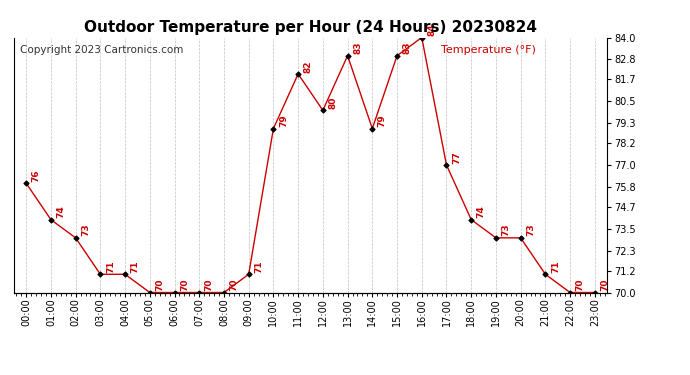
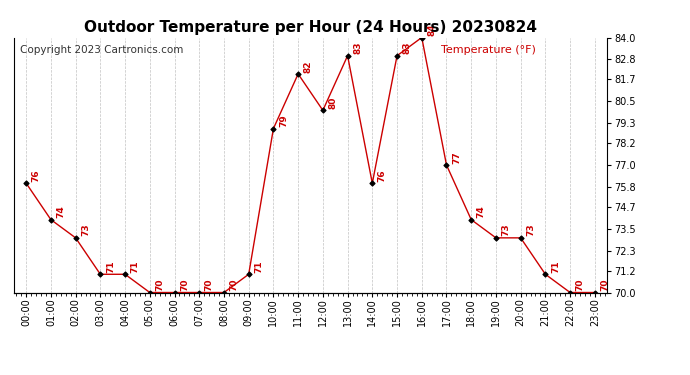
14:00: 79 -> 76
